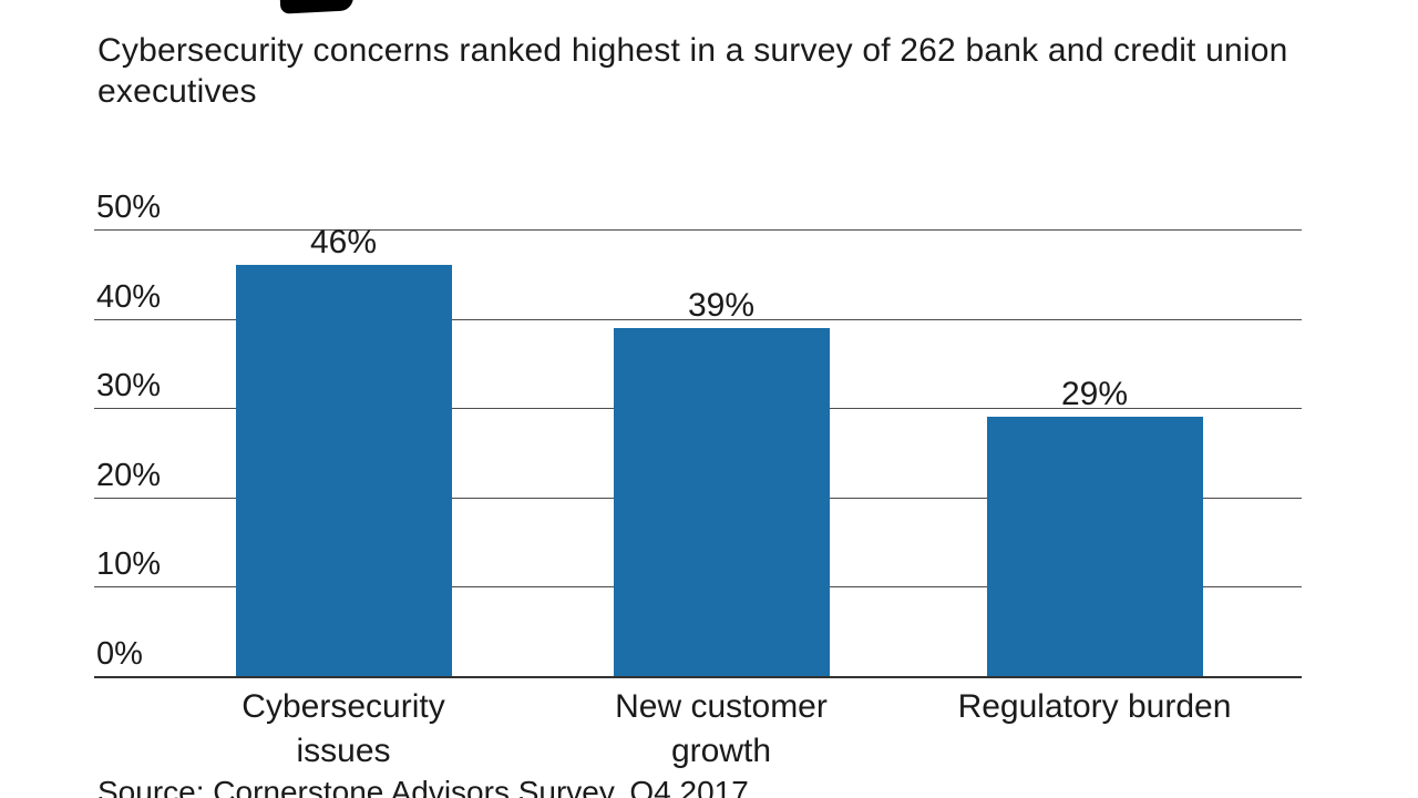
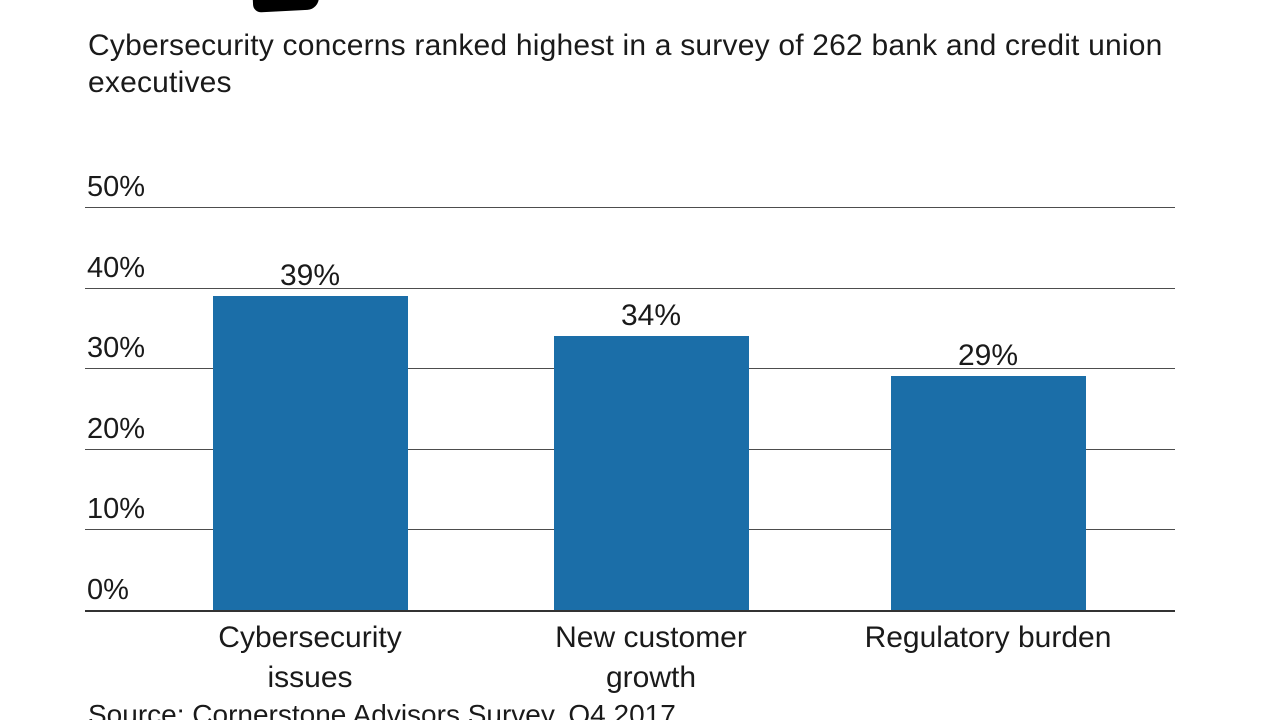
Cybersecurity issues: 46% -> 39%
New customer growth: 39% -> 34%
